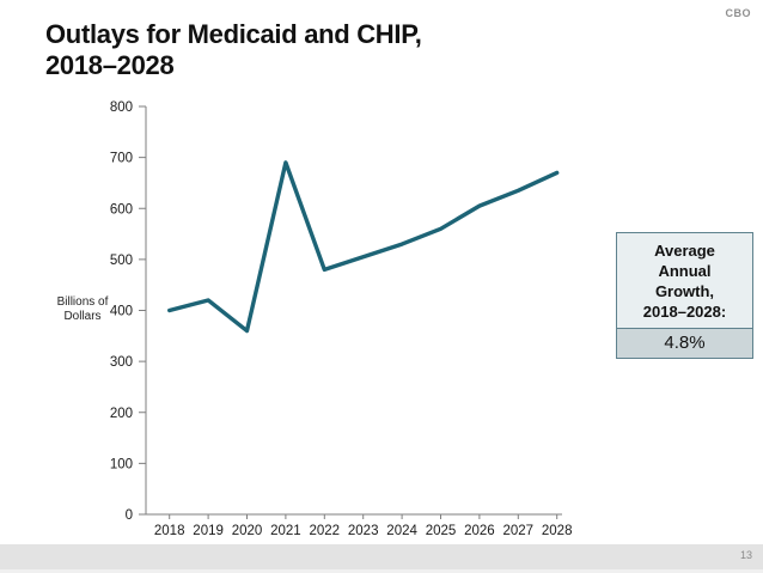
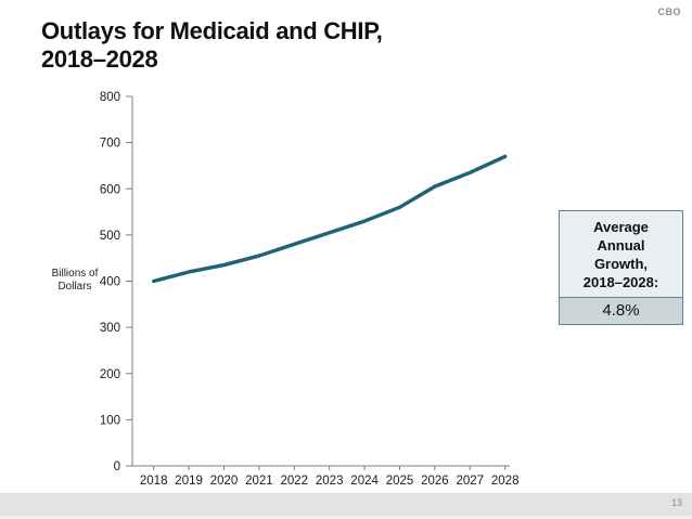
2020: 360 -> 440
2021: 690 -> 460
